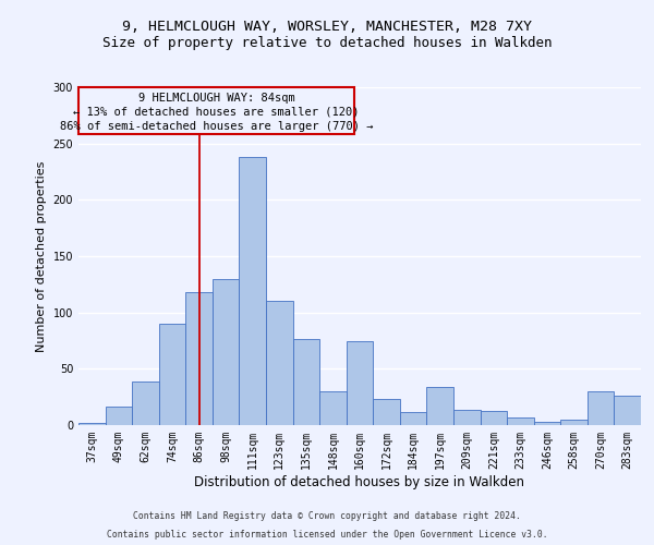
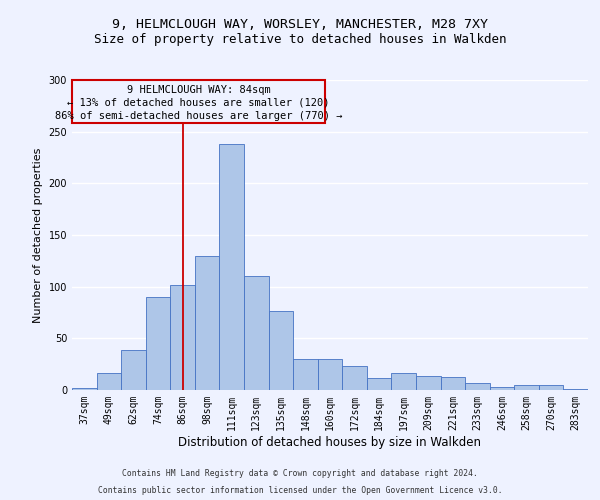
86sqm: 118 -> 102
160sqm: 75 -> 30
197sqm: 34 -> 16
270sqm: 30 -> 5
283sqm: 26 -> 1
